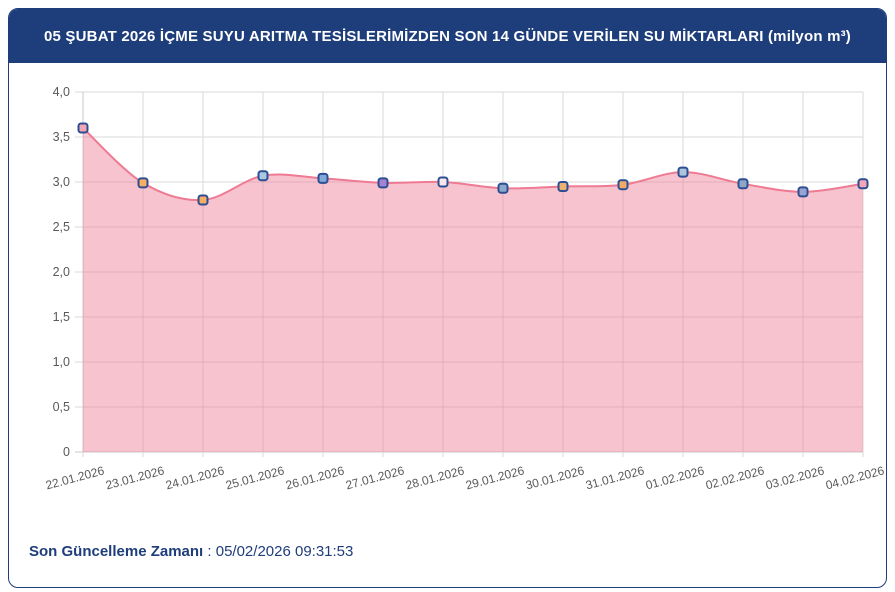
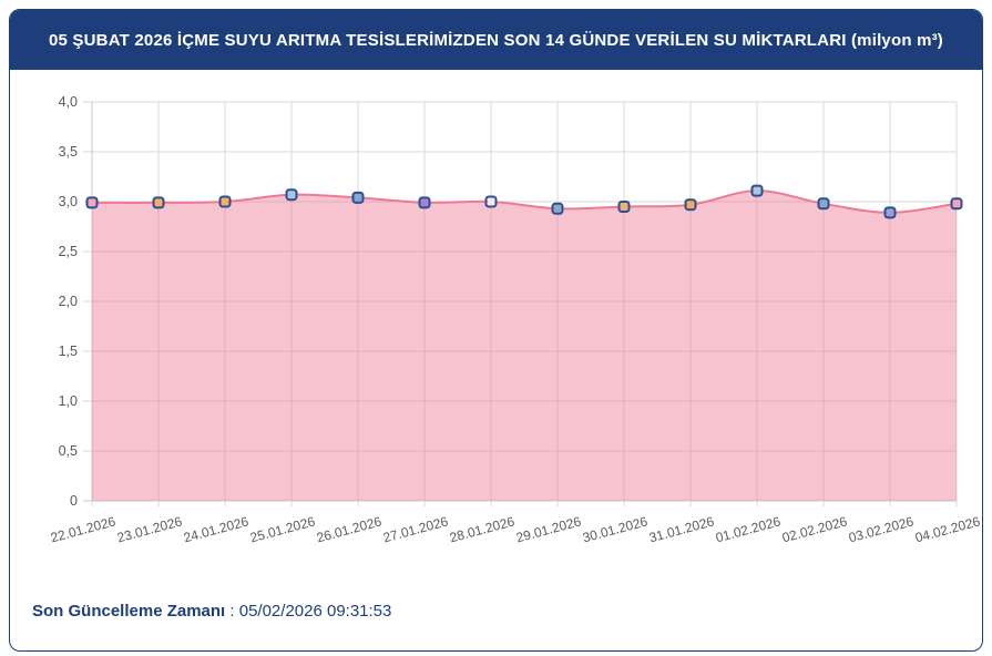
22.01.2026: 3,6 -> 3,0
24.01.2026: 2,8 -> 3,0
